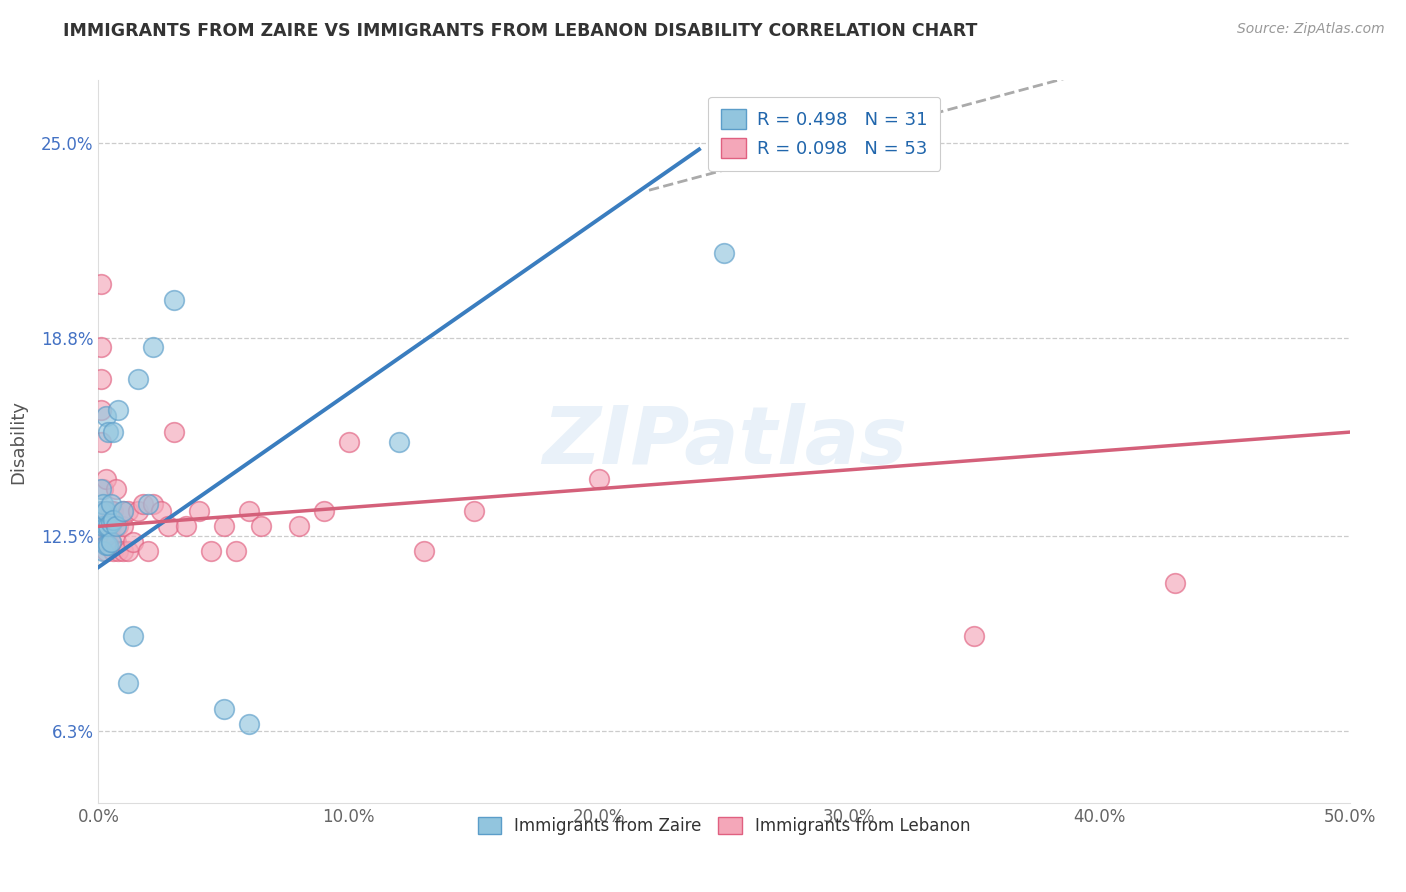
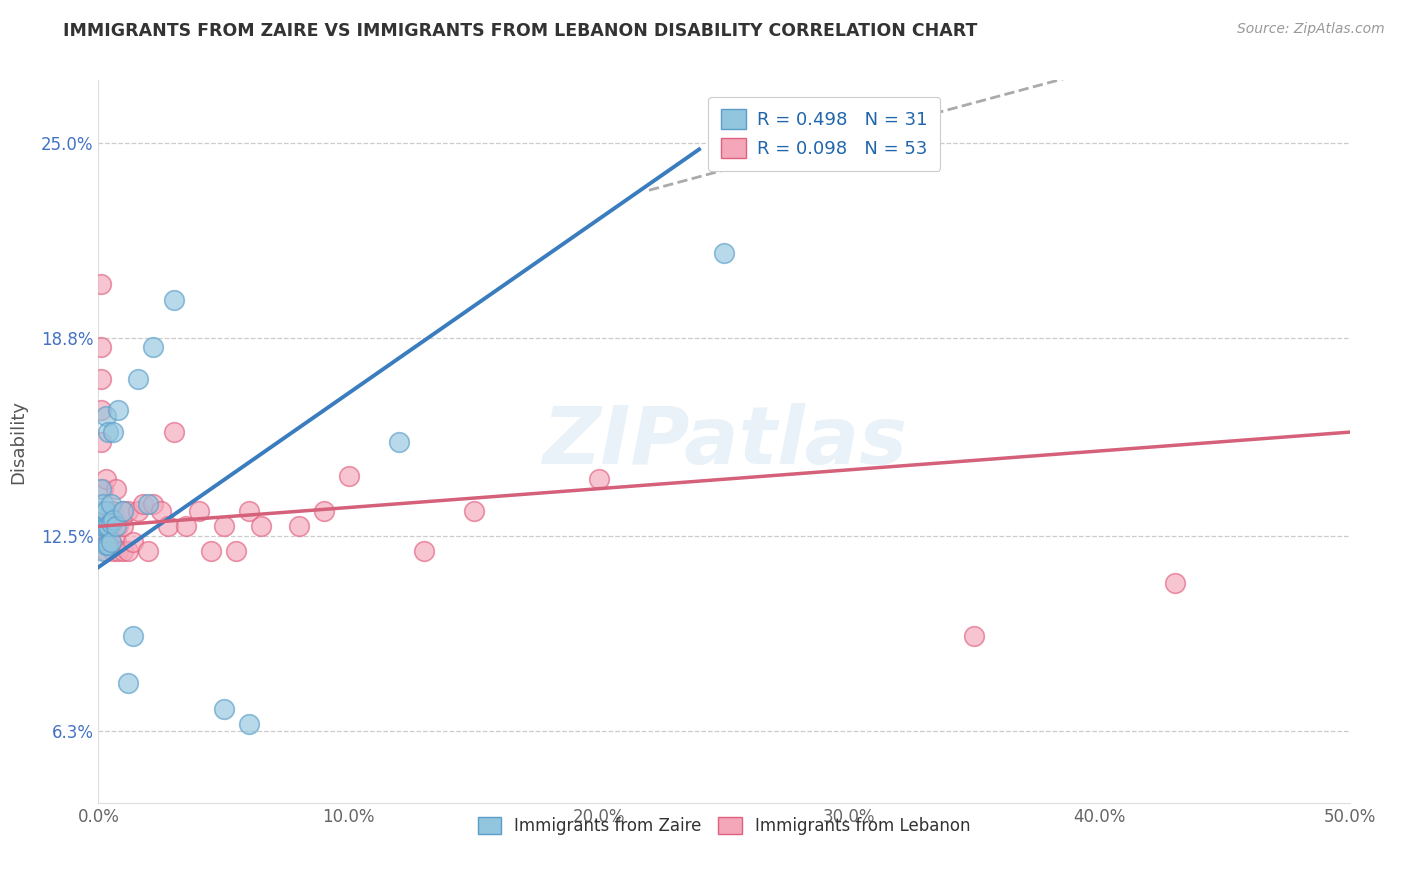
Immigrants from Lebanon/10.0%: 15.5% -> 14.4%
